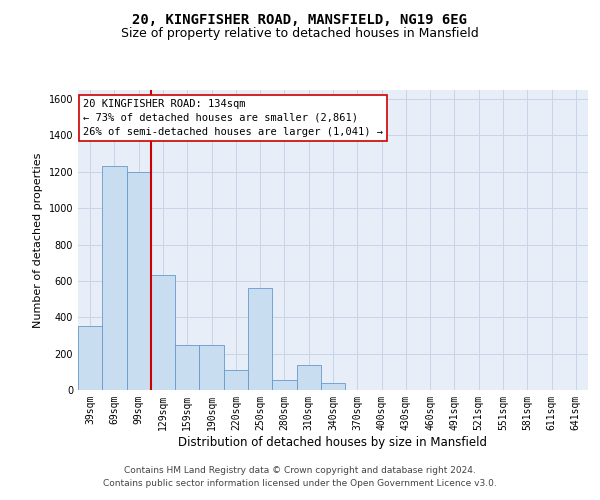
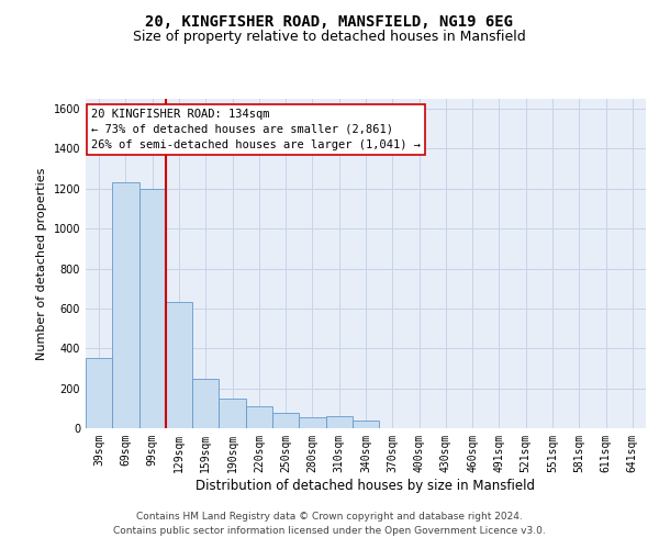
190sqm: 250 -> 150
250sqm: 560 -> 80
310sqm: 140 -> 60
